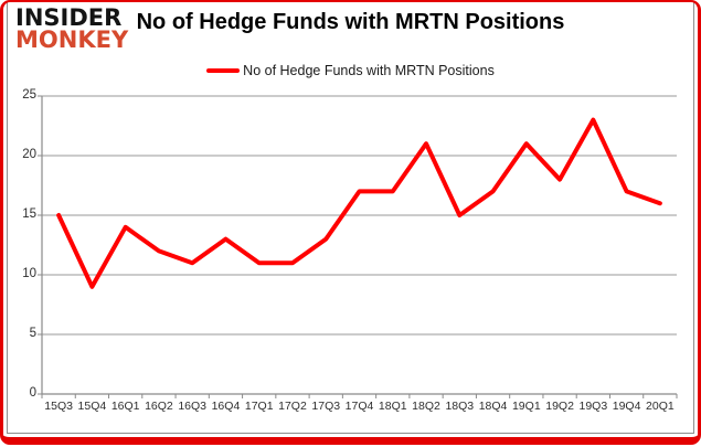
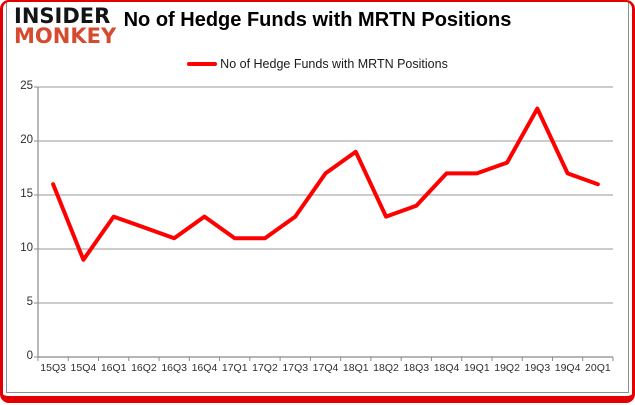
15Q3: 15 -> 16
16Q1: 14 -> 13
18Q1: 17 -> 19
18Q2: 21 -> 13
18Q3: 15 -> 14
19Q1: 21 -> 17
